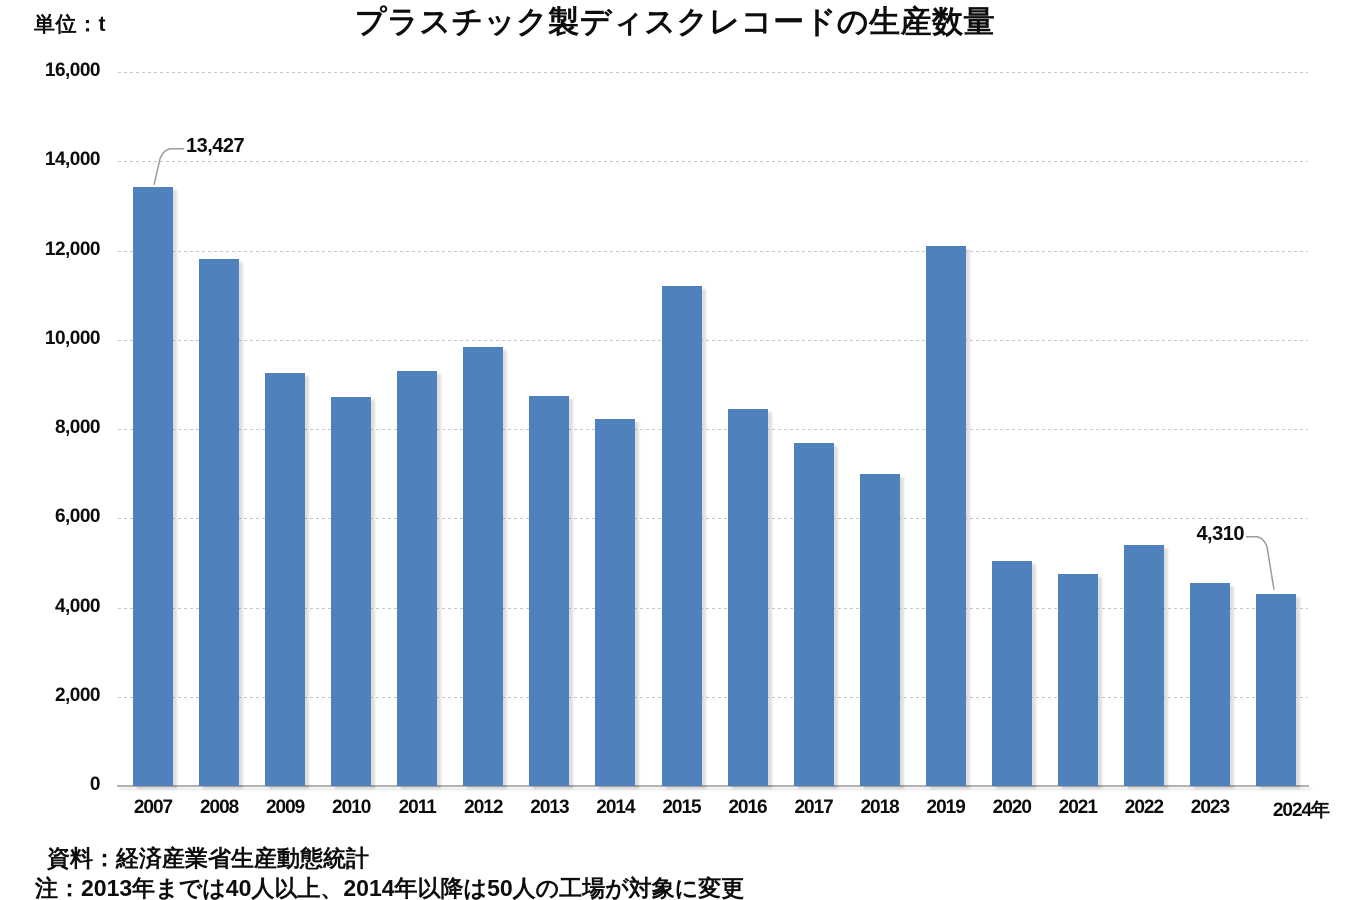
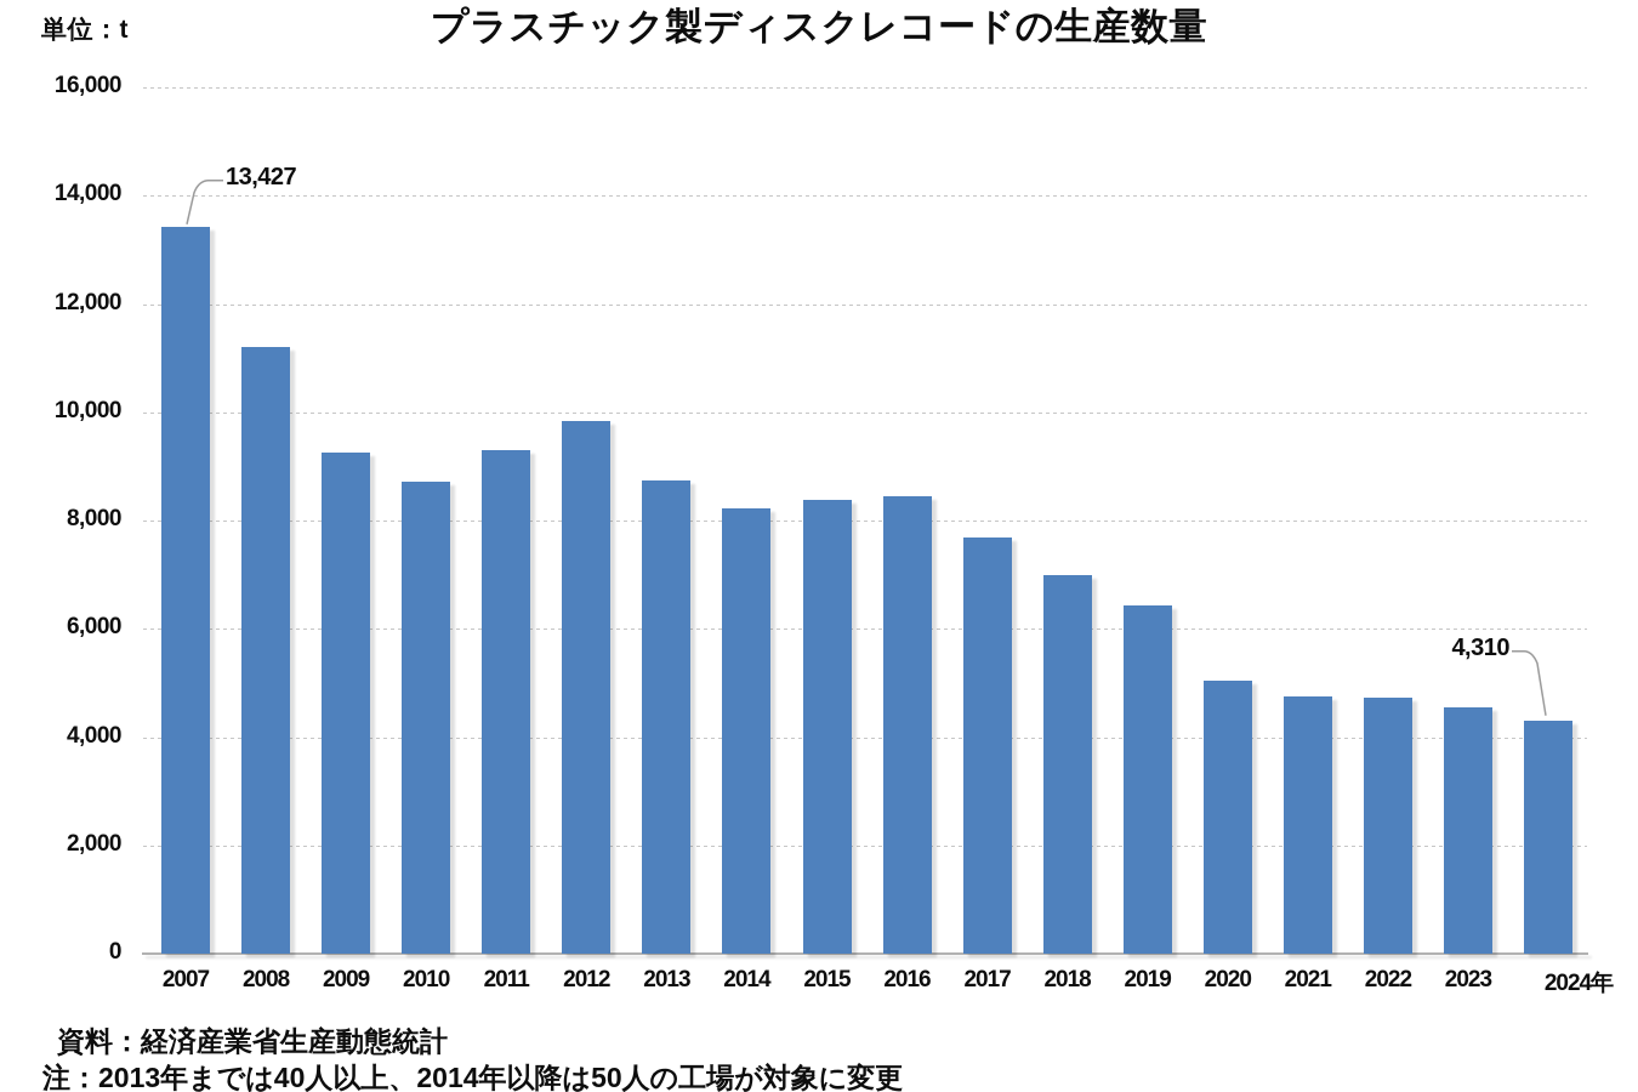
2008: 11800 -> 11200
2015: 11200 -> 8400
2019: 12100 -> 6400
2022: 5400 -> 4700
